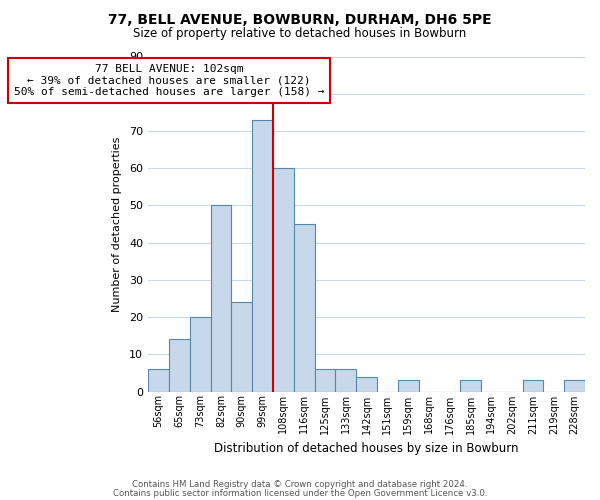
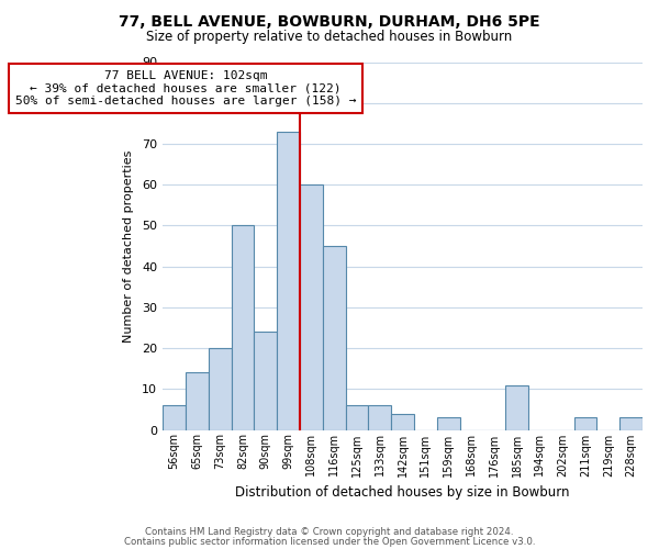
185sqm: 3 -> 11
